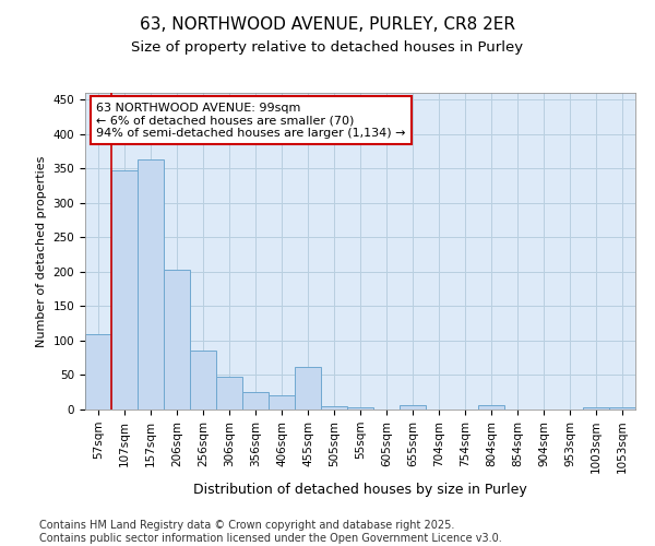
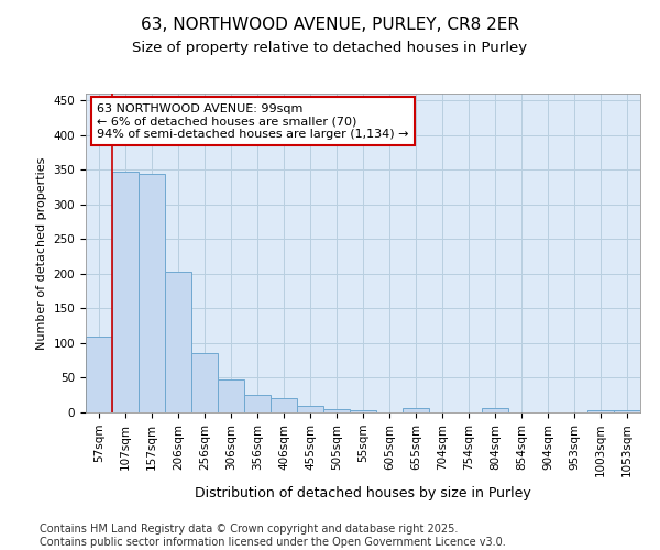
157sqm: 364 -> 345
455sqm: 62 -> 10
